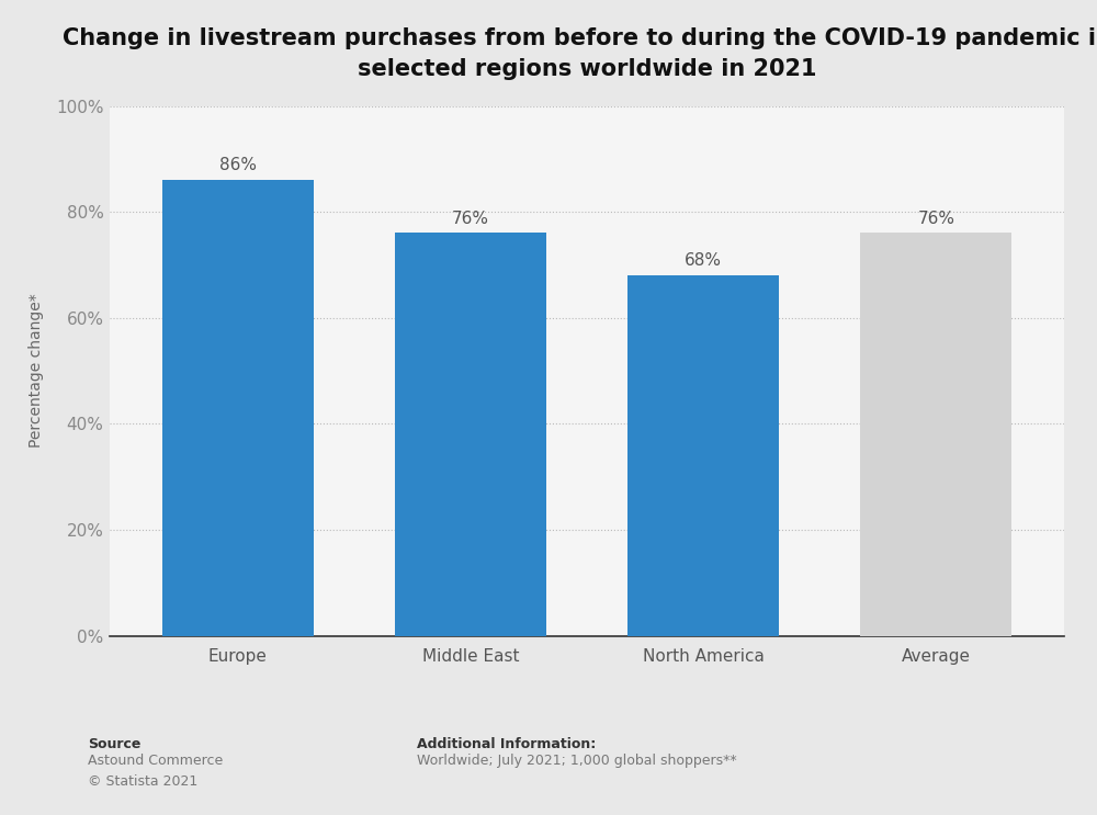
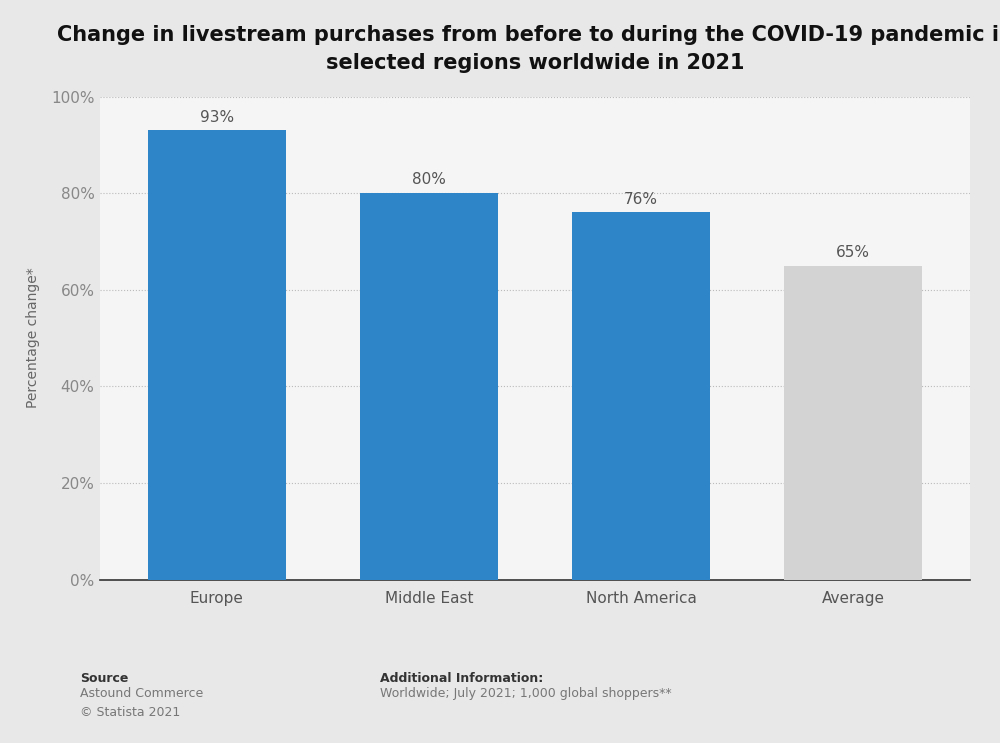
Europe: 86% -> 93%
Middle East: 76% -> 80%
North America: 68% -> 76%
Average: 76% -> 65%
